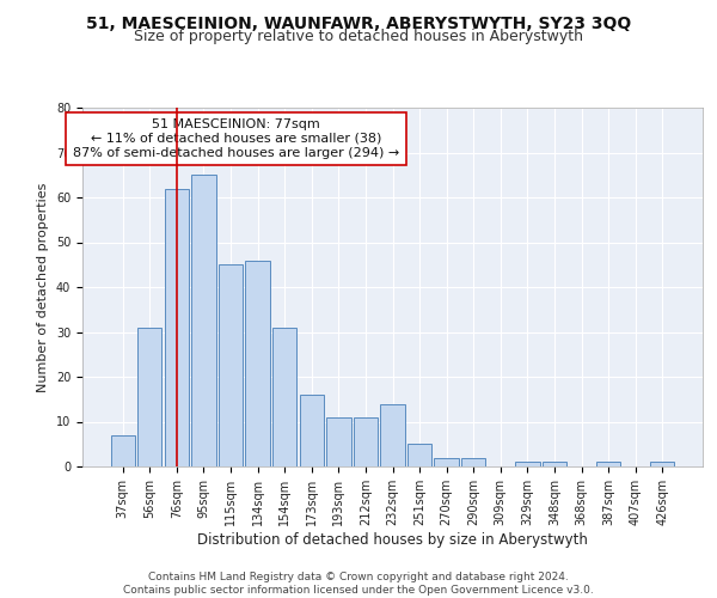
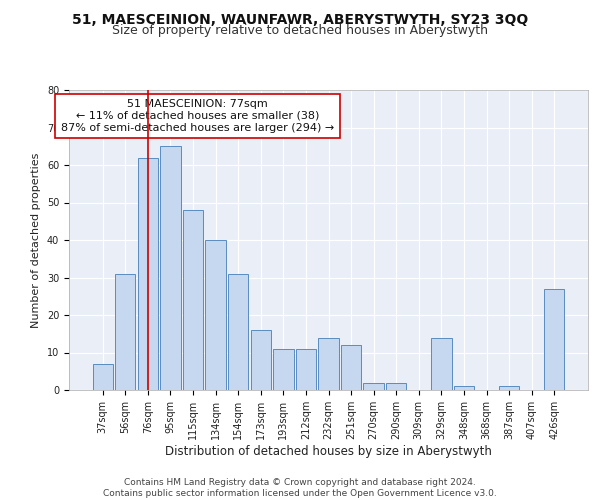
115sqm: 45 -> 48
134sqm: 46 -> 40
251sqm: 5 -> 12
329sqm: 1 -> 14
426sqm: 1 -> 27
